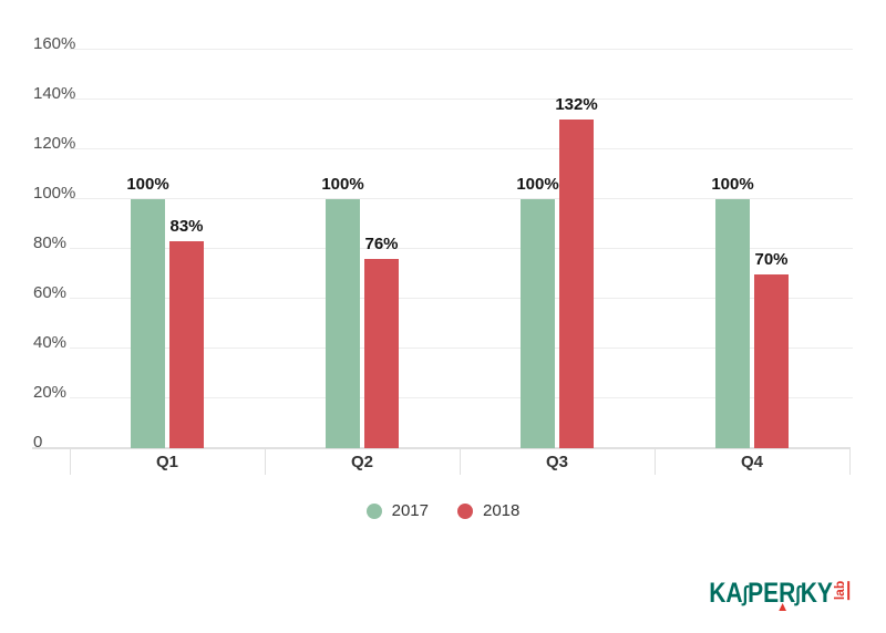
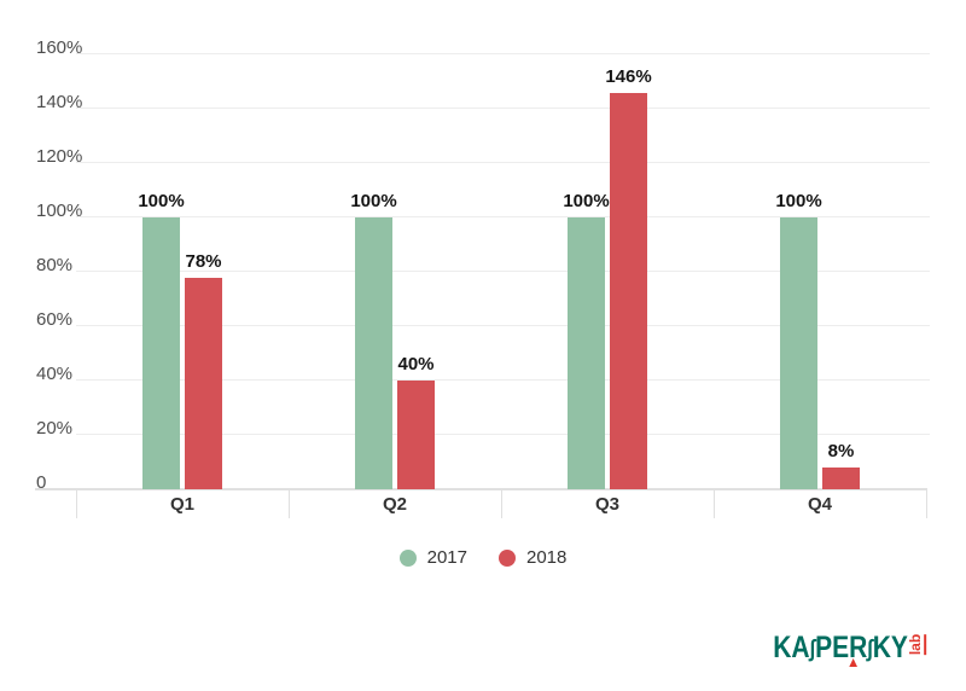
2018/Q1: 83% -> 78%
2018/Q2: 76% -> 40%
2018/Q3: 132% -> 146%
2018/Q4: 70% -> 8%
